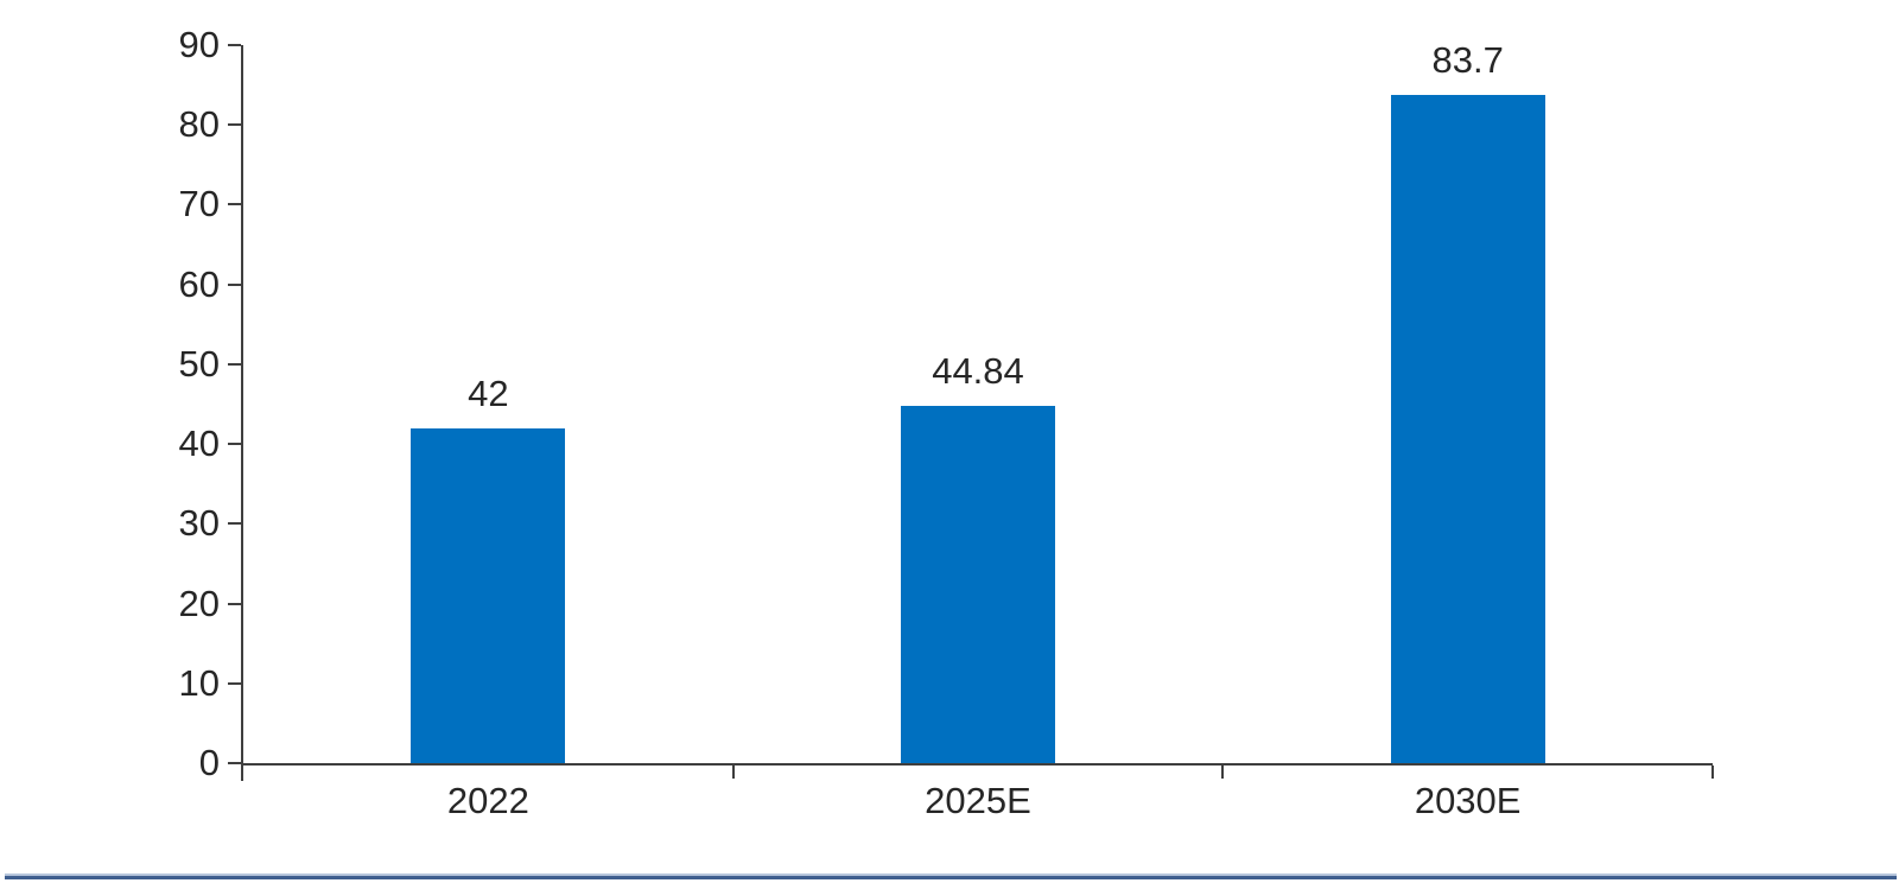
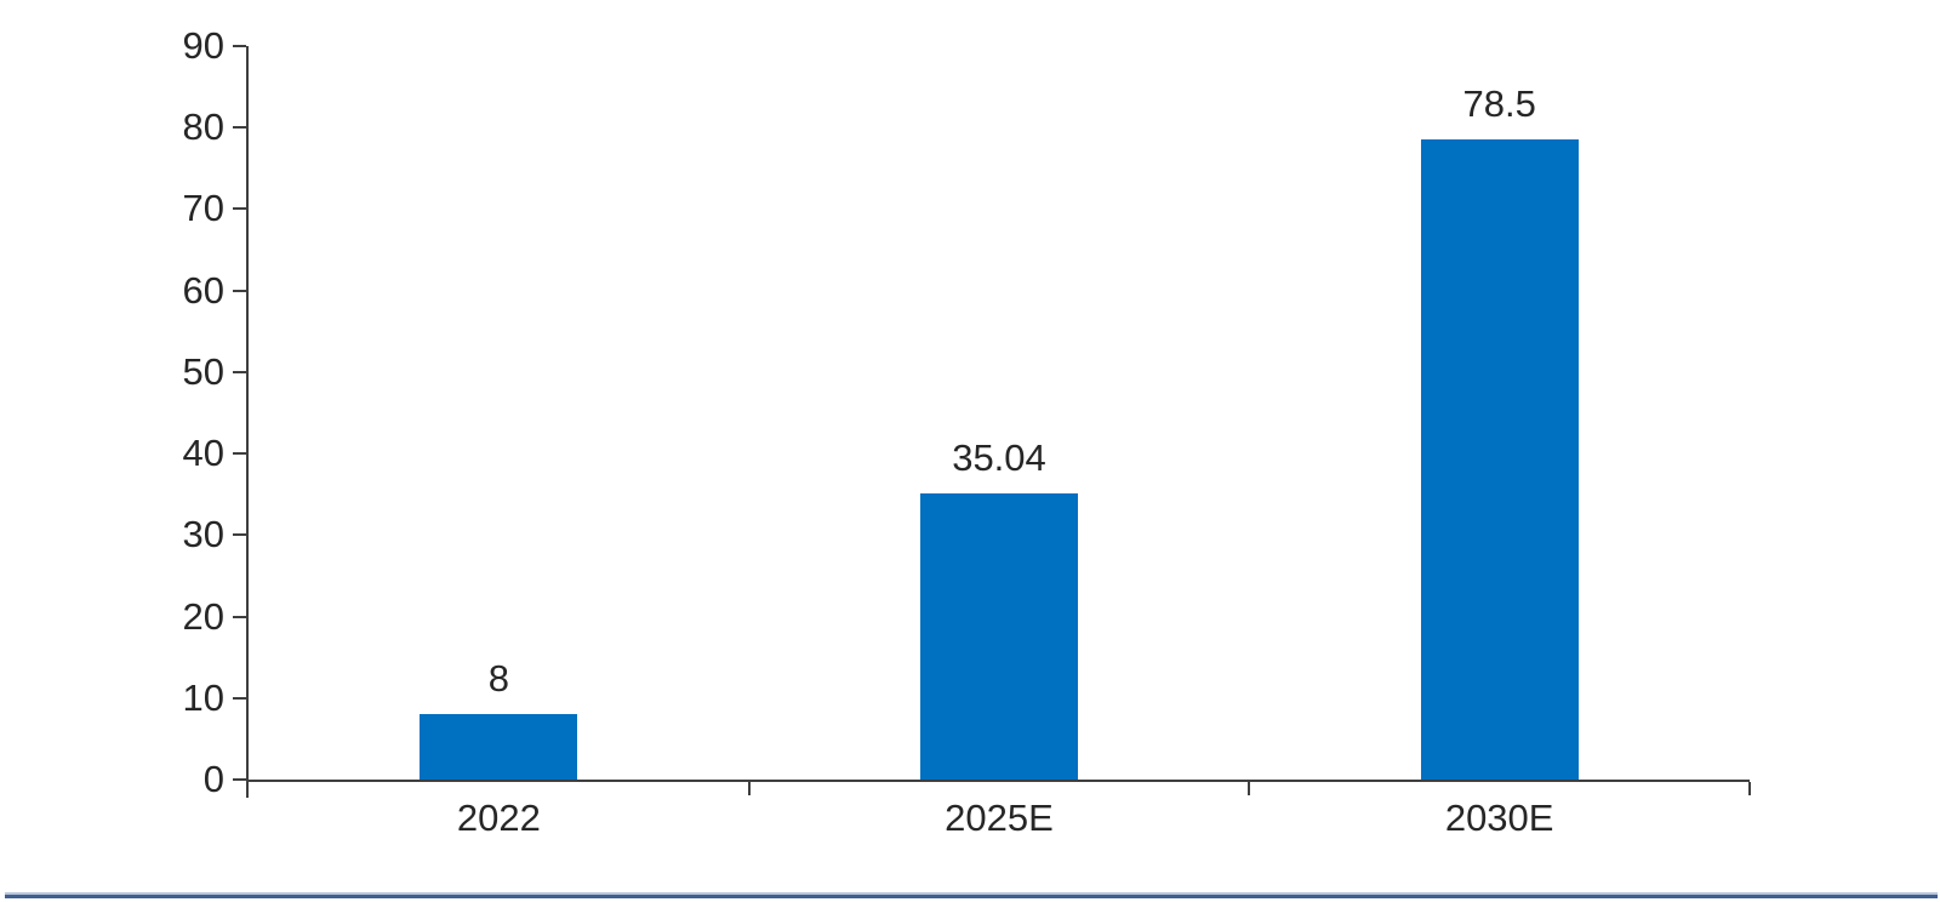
2022: 42 -> 8
2025E: 44.84 -> 35.04
2030E: 83.7 -> 78.5
